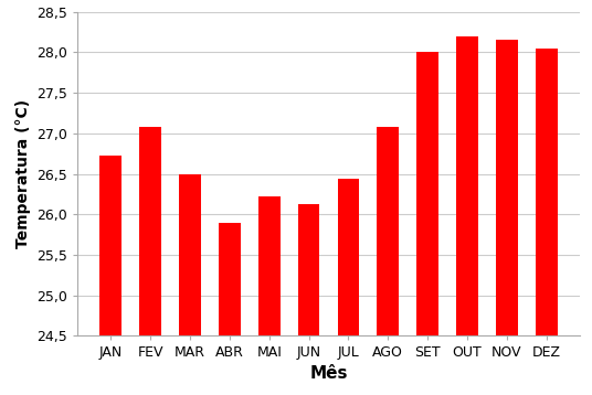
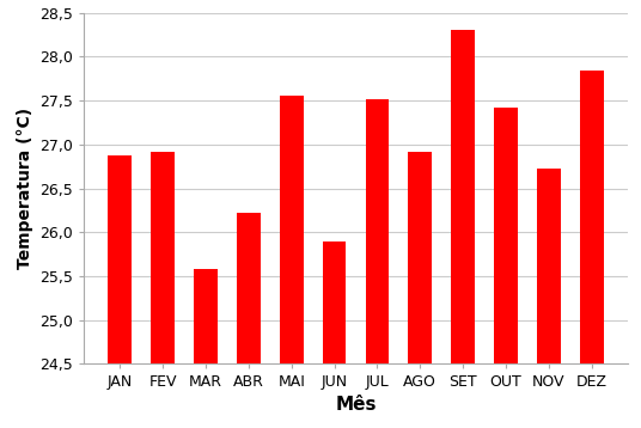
JAN: 26,72 -> 26,88
FEV: 27,08 -> 26,92
MAR: 26,49 -> 25,58
ABR: 25,89 -> 26,22
MAI: 26,22 -> 27,56
JUN: 26,12 -> 25,90
JUL: 26,44 -> 27,52
AGO: 27,08 -> 26,92
SET: 28,01 -> 28,30
OUT: 28,19 -> 27,42
NOV: 28,16 -> 26,72
DEZ: 28,05 -> 27,84
